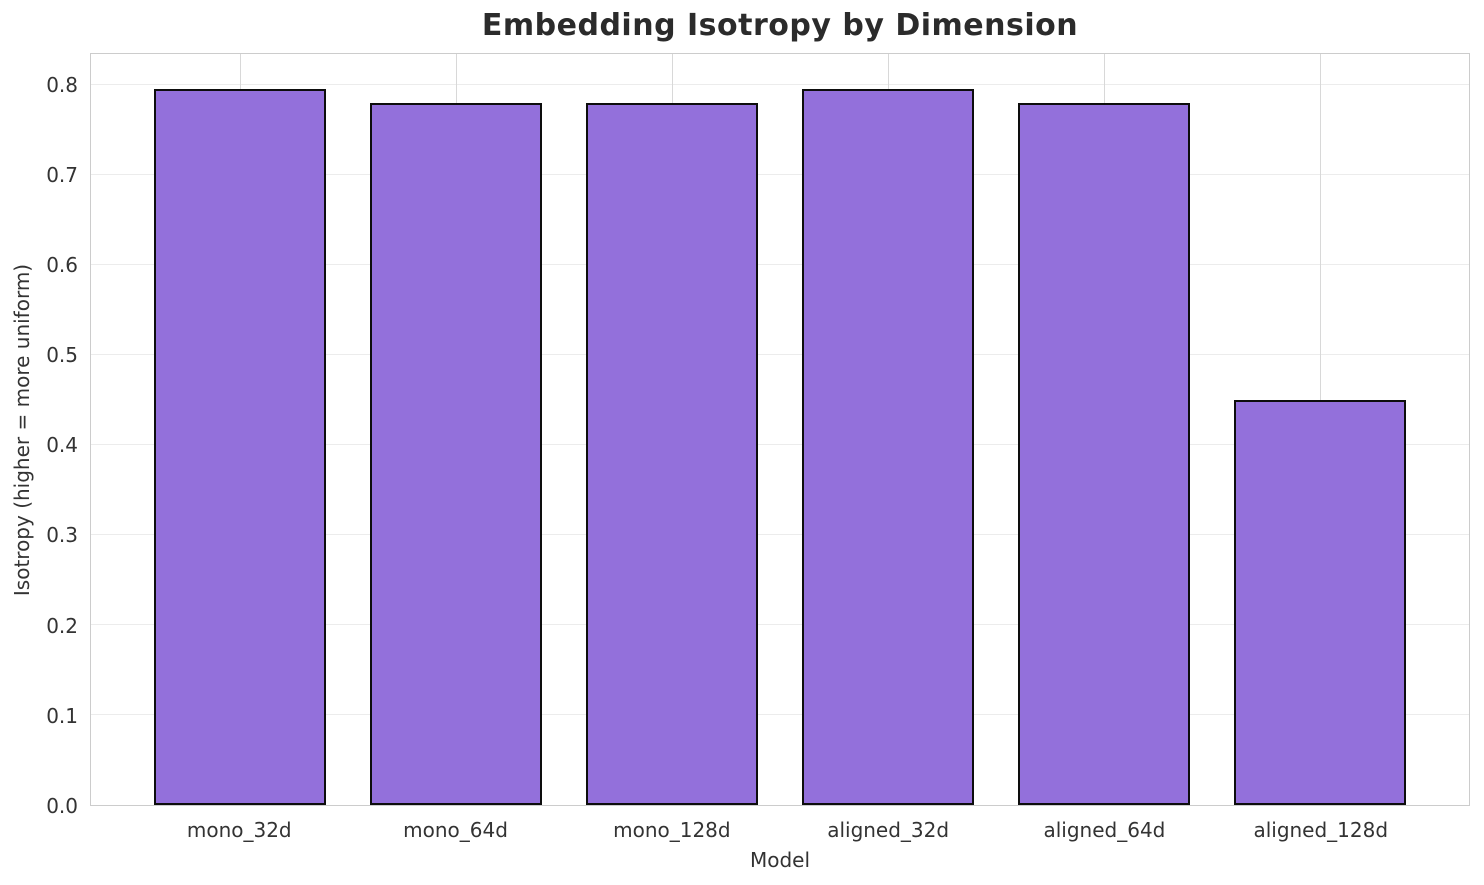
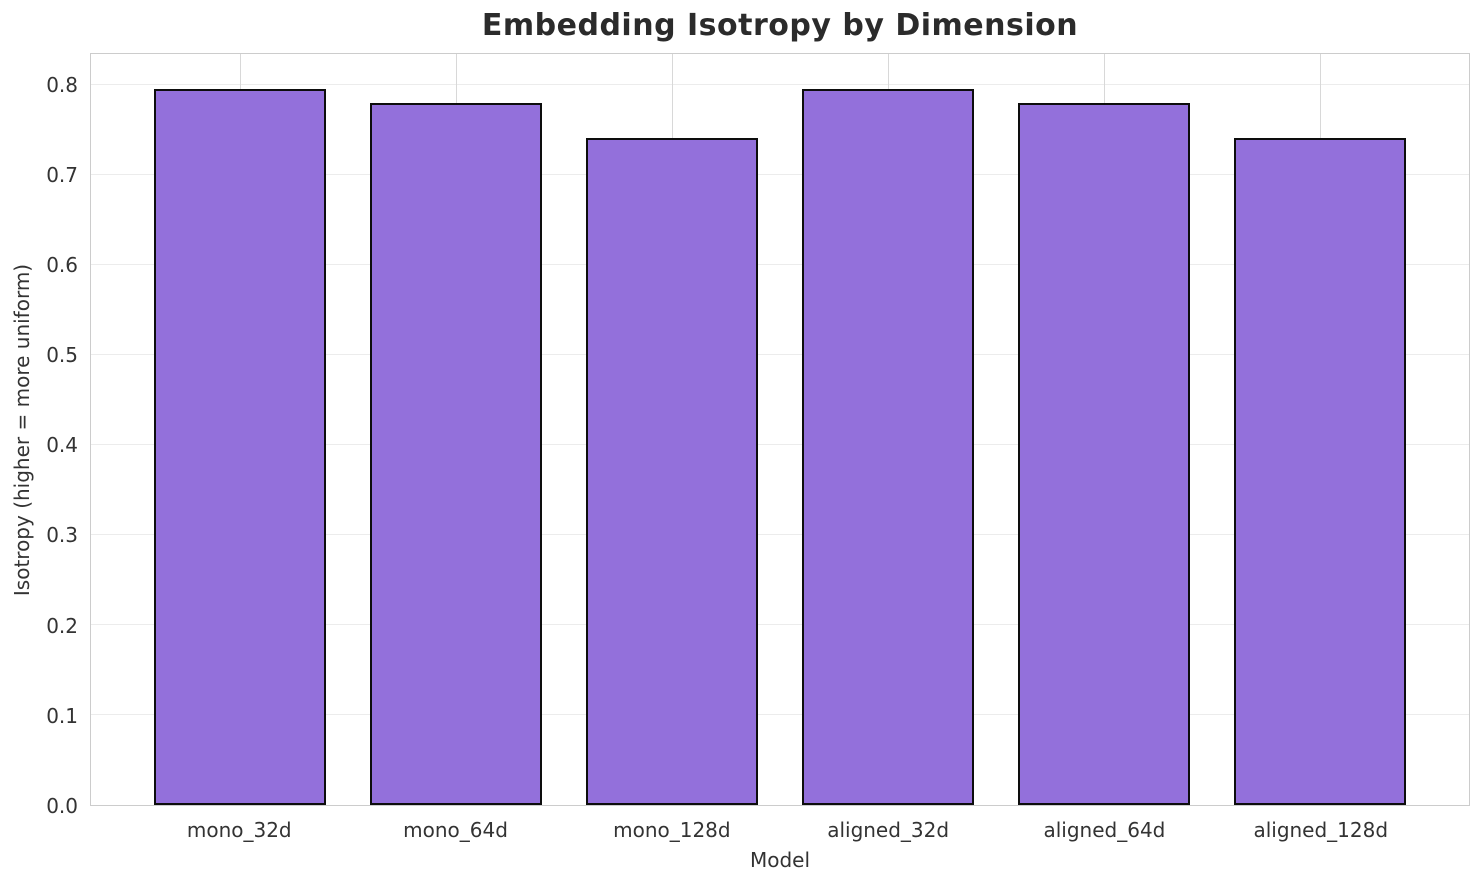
mono_128d: 0.78 -> 0.74
aligned_128d: 0.45 -> 0.74
